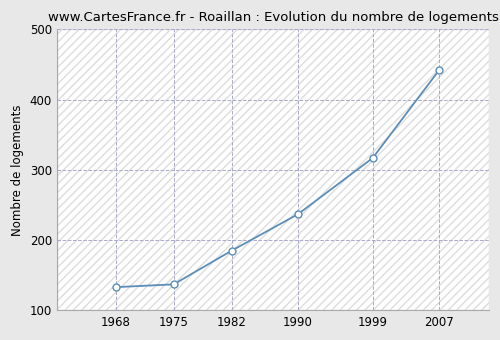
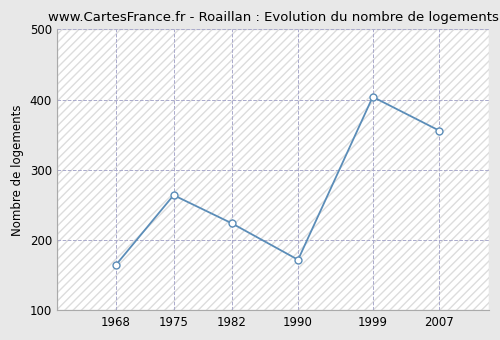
1968: 133 -> 164
1975: 137 -> 264
1982: 185 -> 224
1990: 237 -> 172
1999: 317 -> 404
2007: 442 -> 356
